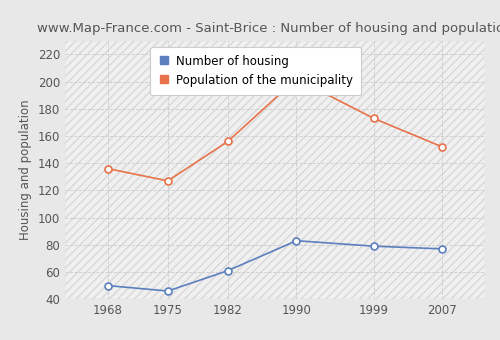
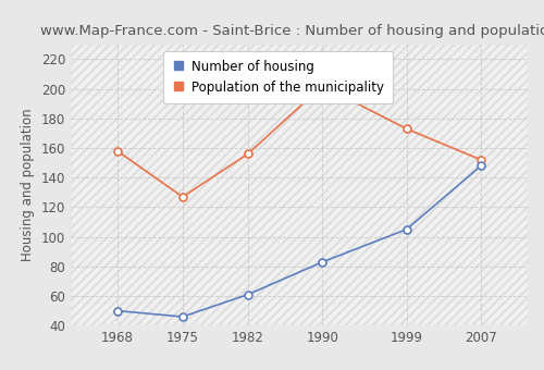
Population of the municipality/1968: 136 -> 158
Number of housing/1999: 79 -> 105
Number of housing/2007: 77 -> 148
